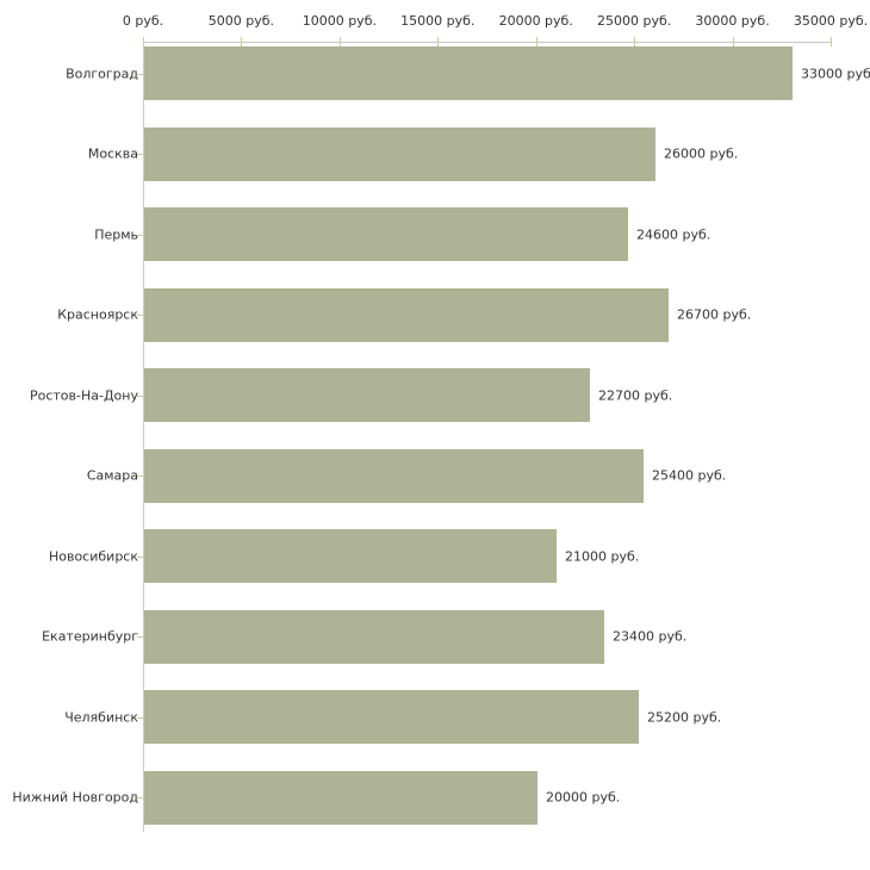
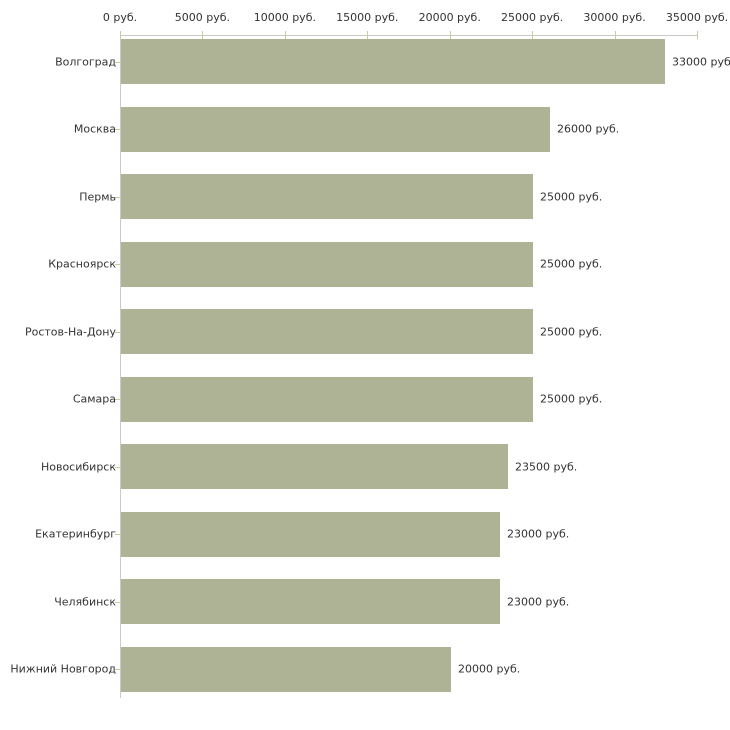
Пермь: 24600 -> 25000
Красноярск: 26700 -> 25000
Ростов-На-Дону: 22700 -> 25000
Самара: 25400 -> 25000
Новосибирск: 21000 -> 23500
Екатеринбург: 23400 -> 23000
Челябинск: 25200 -> 23000
